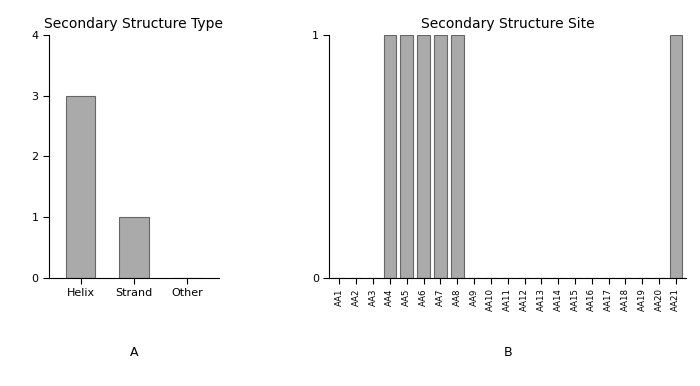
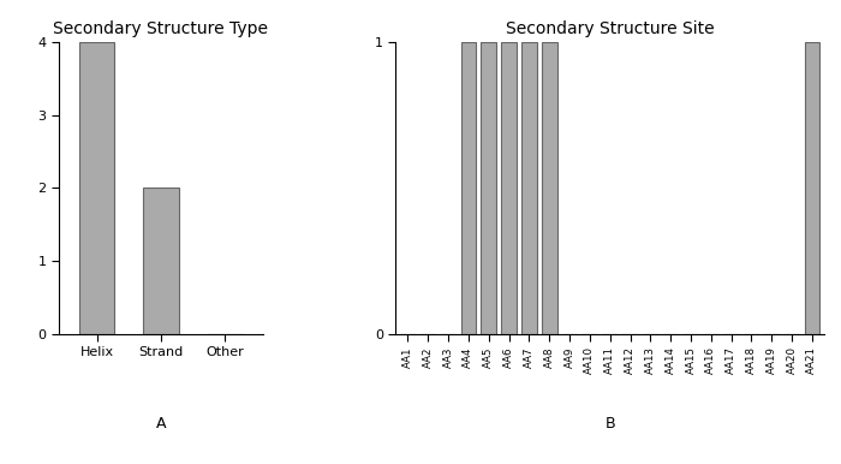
Secondary Structure Type/Helix: 3 -> 4
Secondary Structure Type/Strand: 1 -> 2
